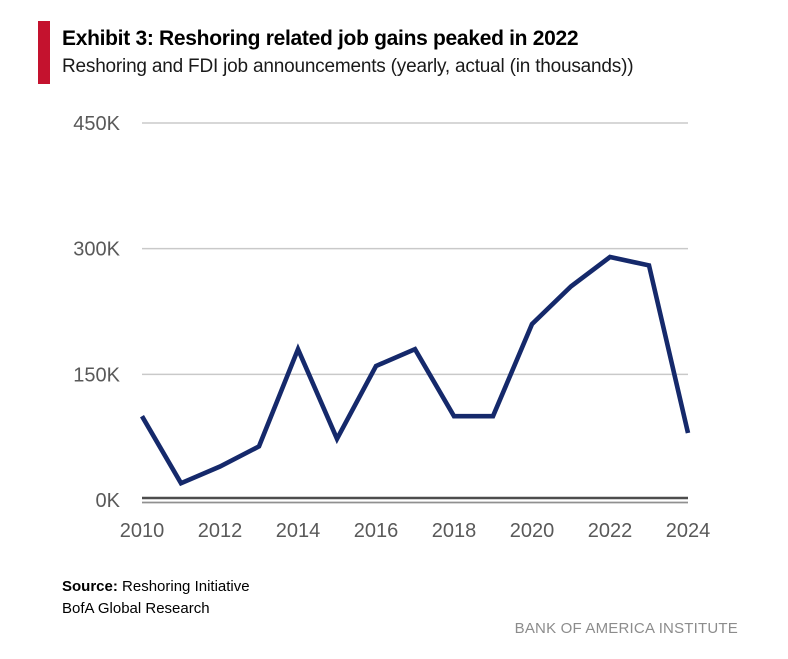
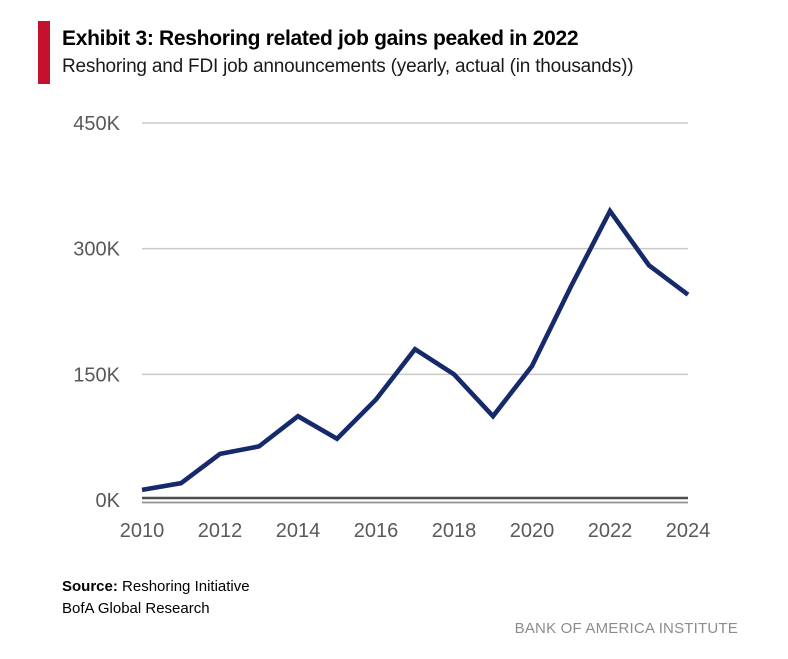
2010: 100K -> 10K
2012: 40K -> 60K
2014: 180K -> 100K
2016: 160K -> 120K
2018: 100K -> 150K
2020: 210K -> 160K
2022: 290K -> 340K
2024: 80K -> 240K
